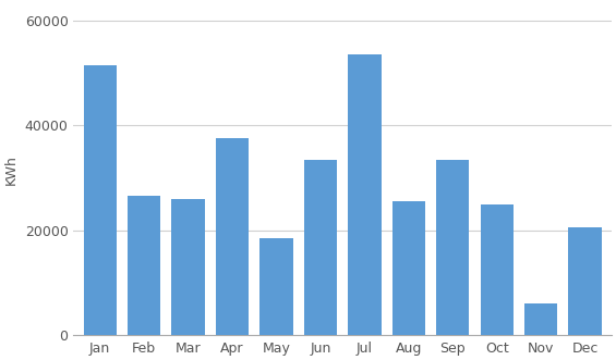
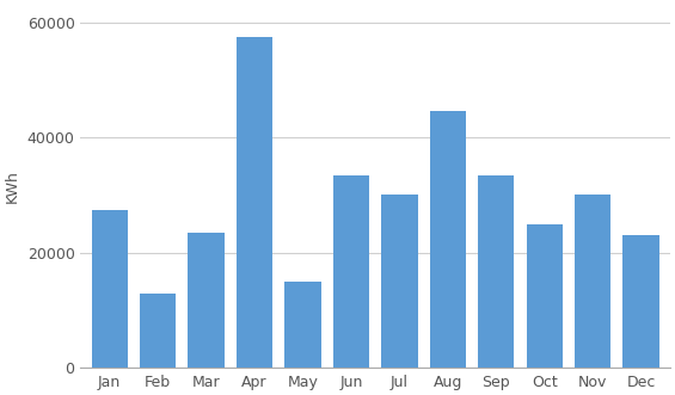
Jan: 51500 -> 27500
Feb: 26500 -> 13000
Mar: 26000 -> 23500
Apr: 37500 -> 57500
May: 18500 -> 15000
Jul: 53500 -> 30000
Aug: 25500 -> 44500
Nov: 6000 -> 30000
Dec: 20500 -> 23000
